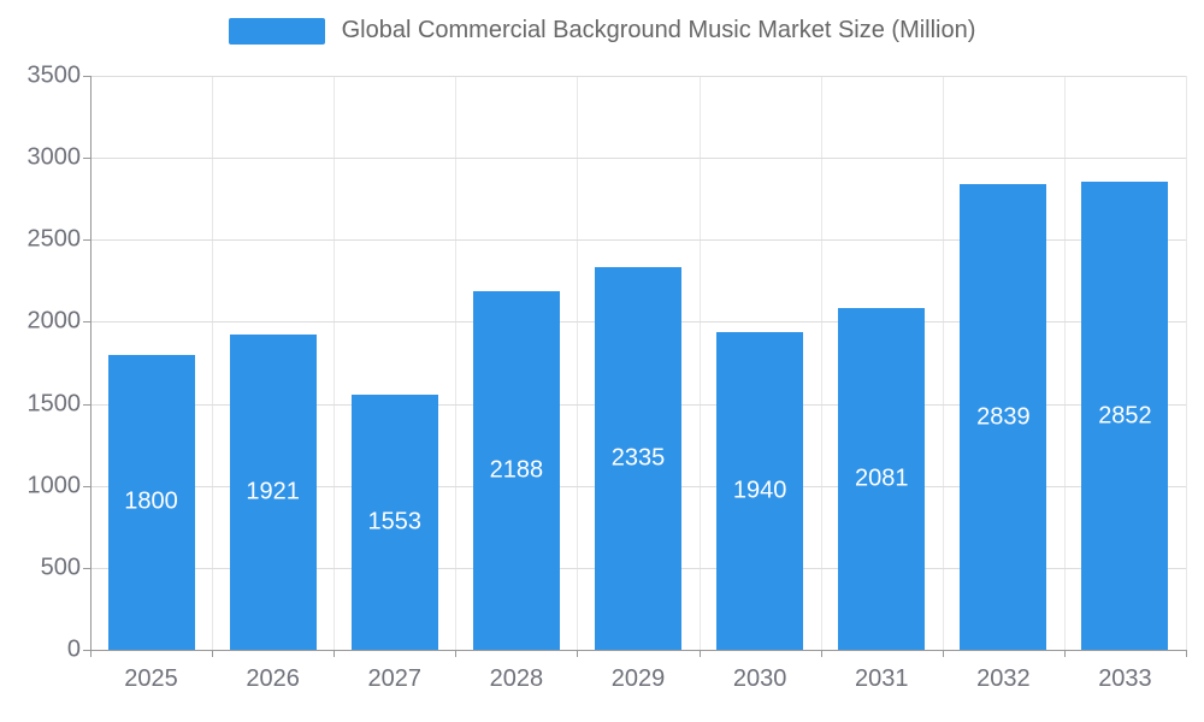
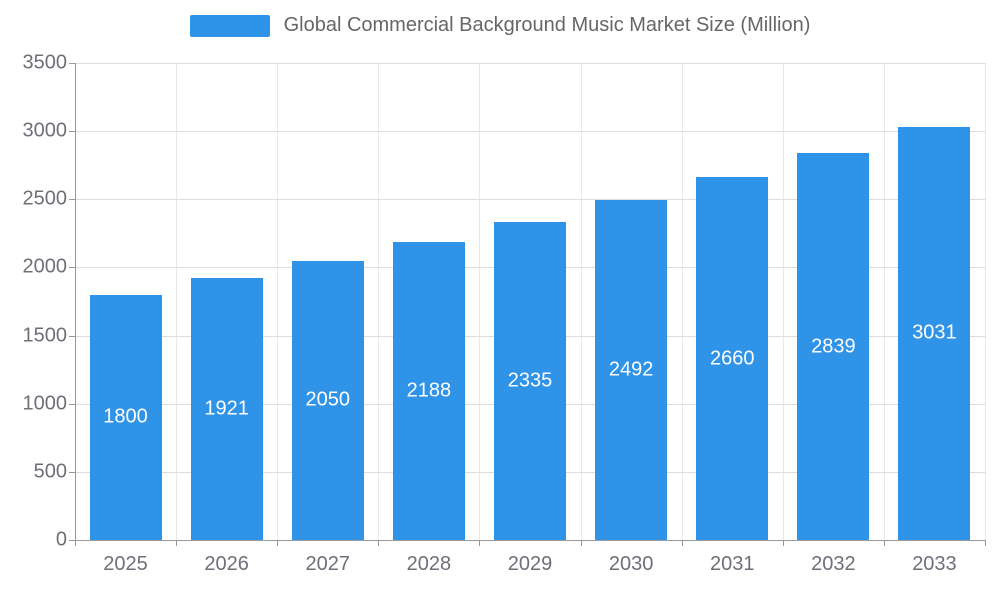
2027: 1553 -> 2050
2030: 1940 -> 2492
2031: 2081 -> 2660
2033: 2852 -> 3031
